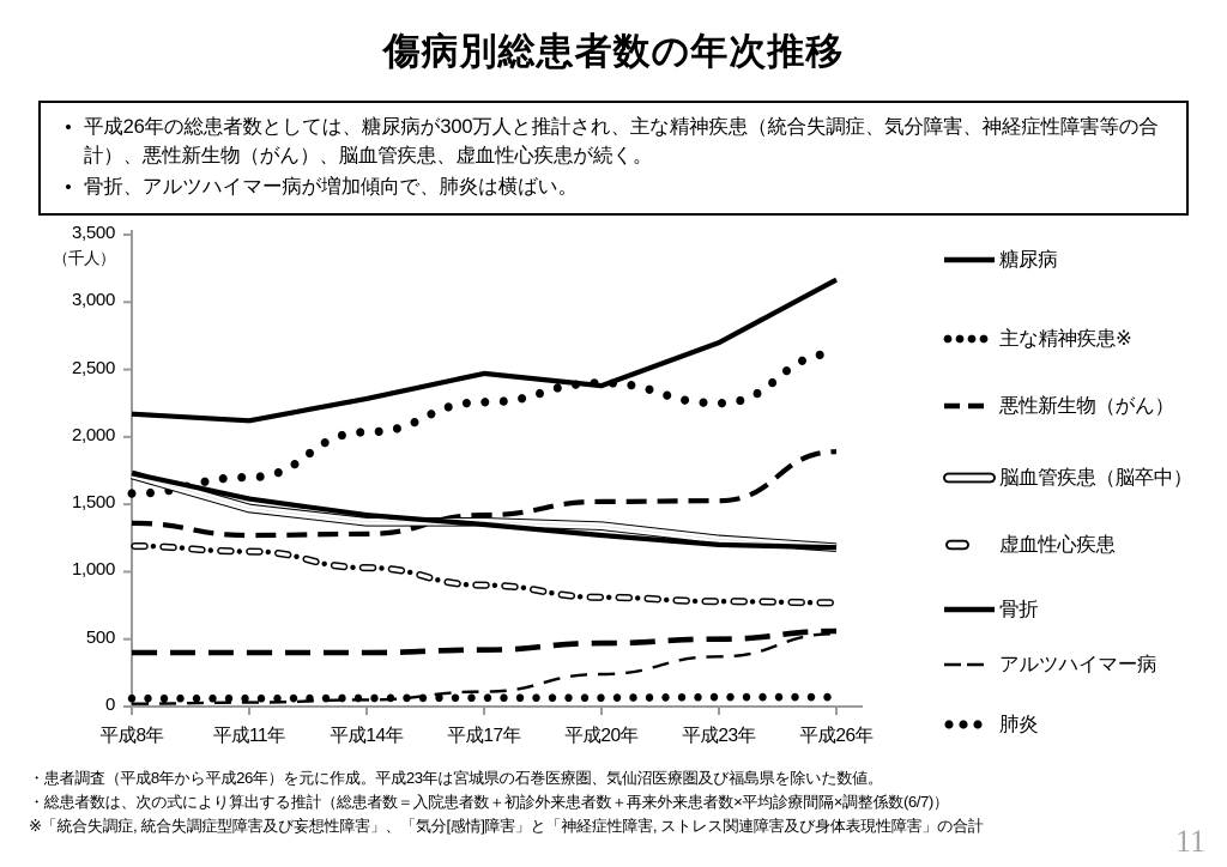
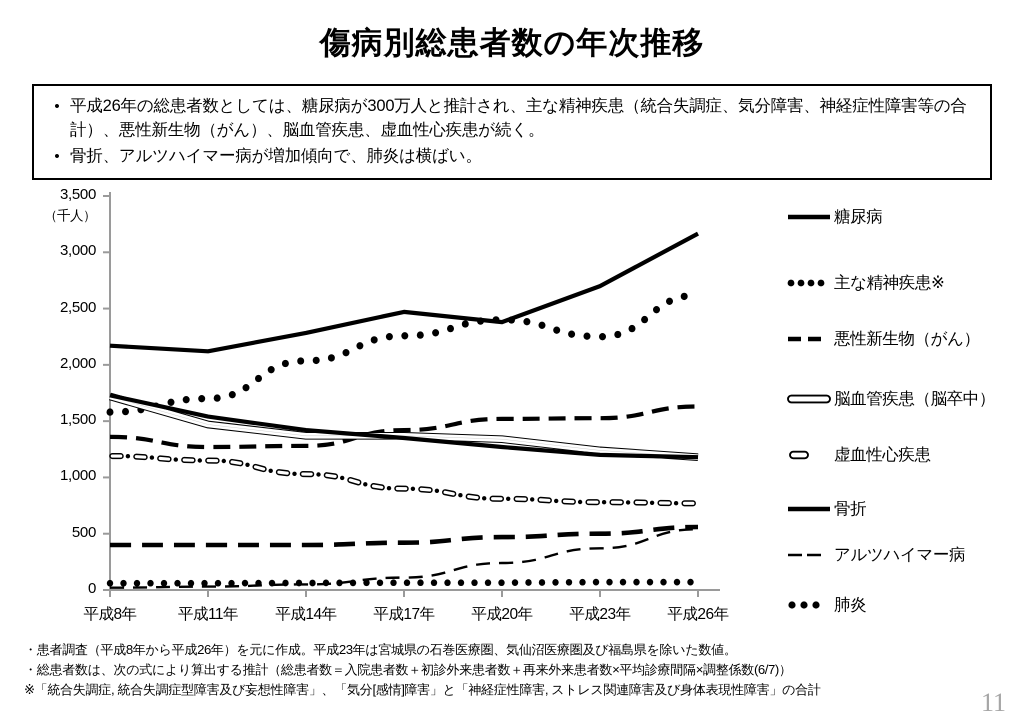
悪性新生物（がん）/平成26年: 1890 -> 1630
